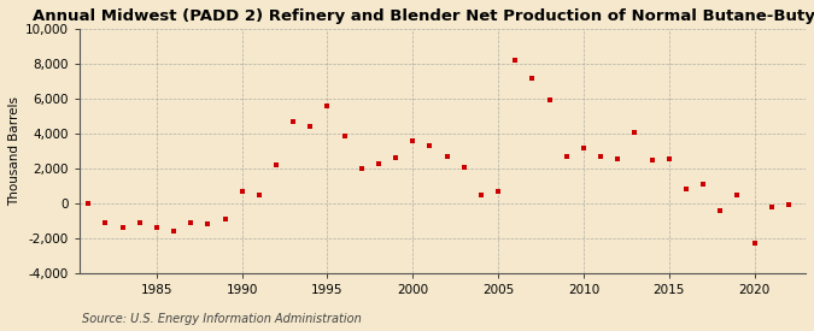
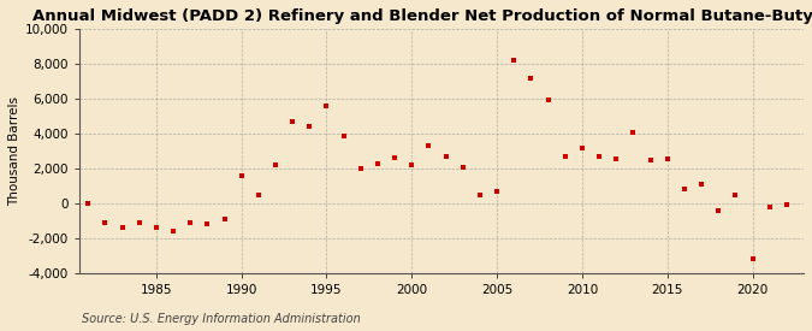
1990: 700 -> 1,600
2000: 3,600 -> 2,200
2020: -2,300 -> -3,200
